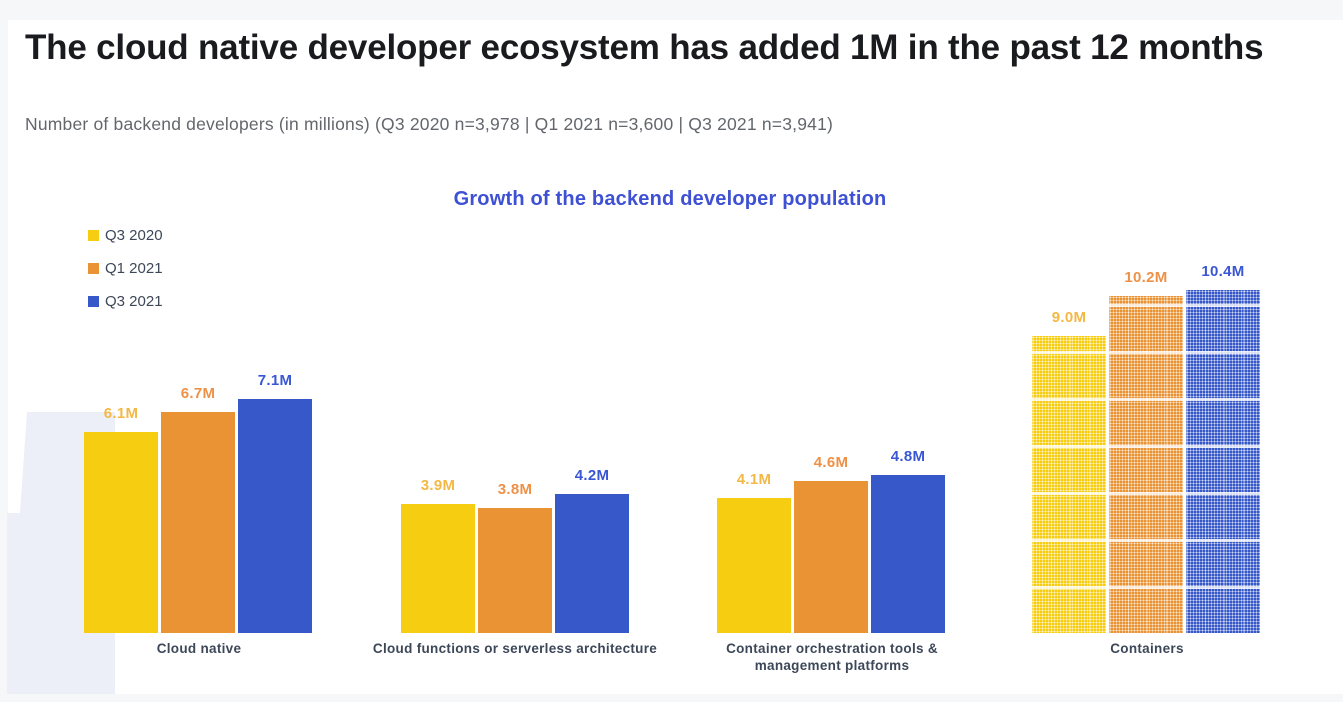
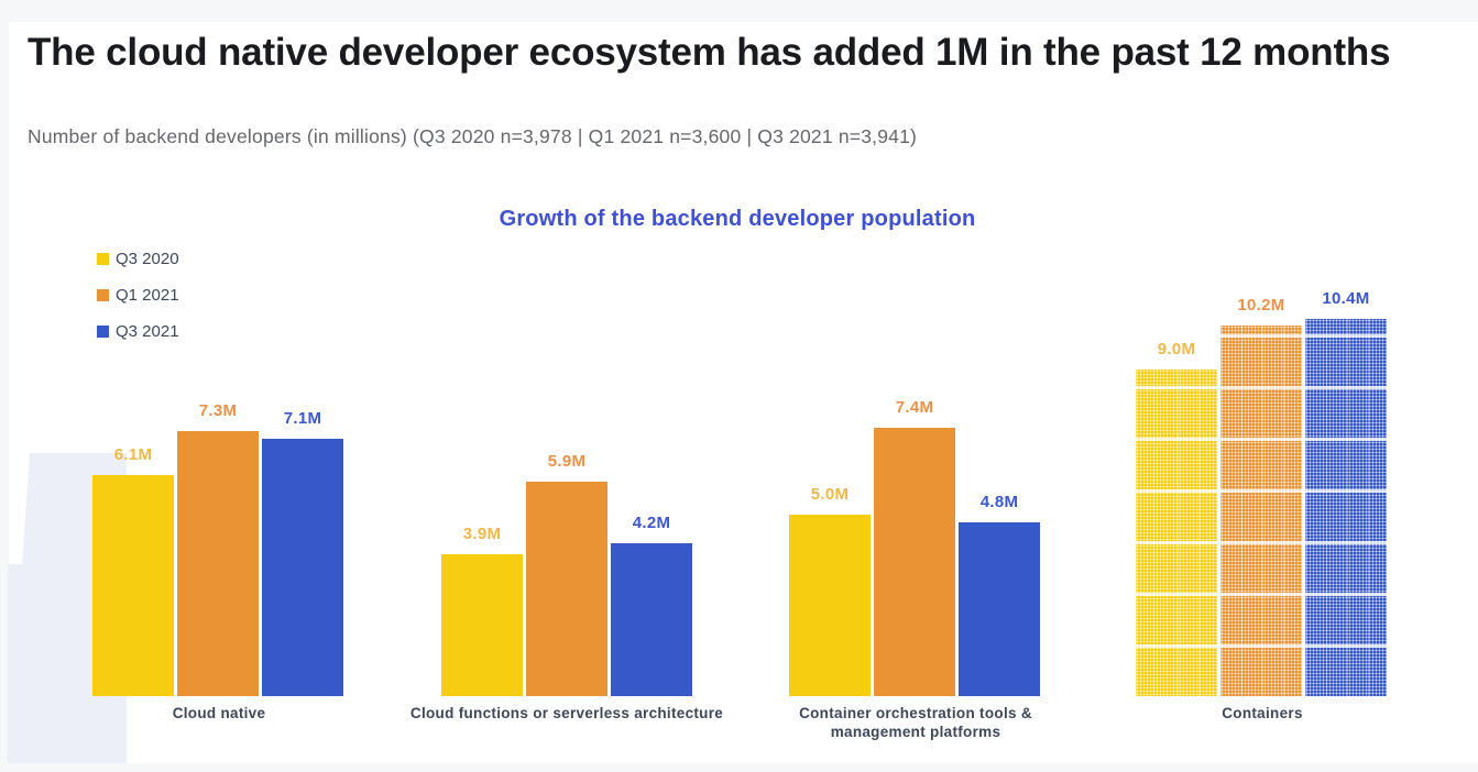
Q1 2021/Cloud native: 6.7M -> 7.3M
Q1 2021/Cloud functions or serverless architecture: 3.8M -> 5.9M
Q3 2020/Container orchestration tools & management platforms: 4.1M -> 5.0M
Q1 2021/Container orchestration tools & management platforms: 4.6M -> 7.4M
